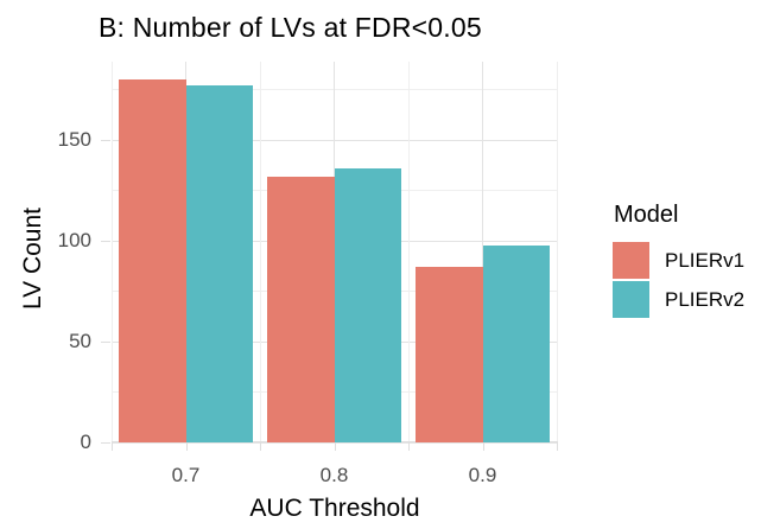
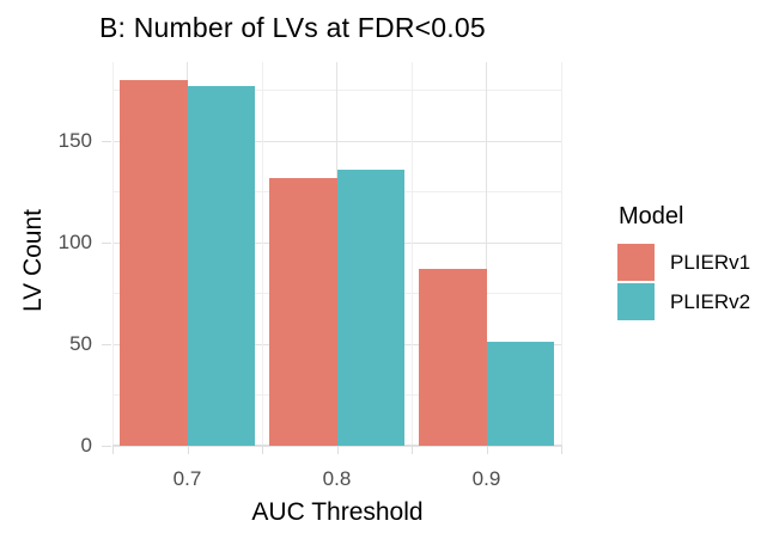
PLIERv2/0.9: 98 -> 51
